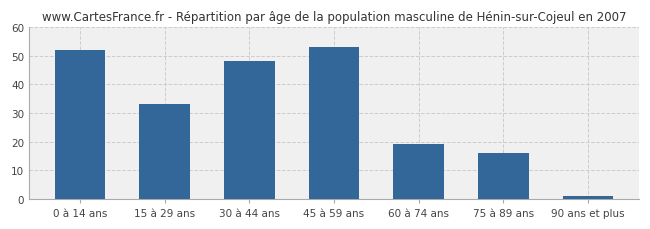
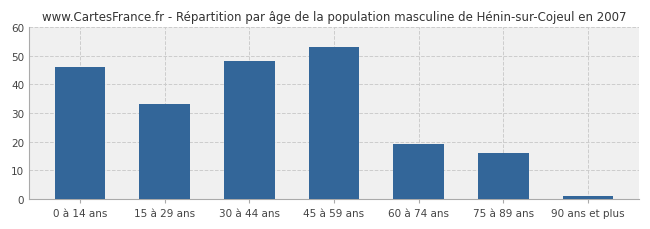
0 à 14 ans: 52 -> 46
